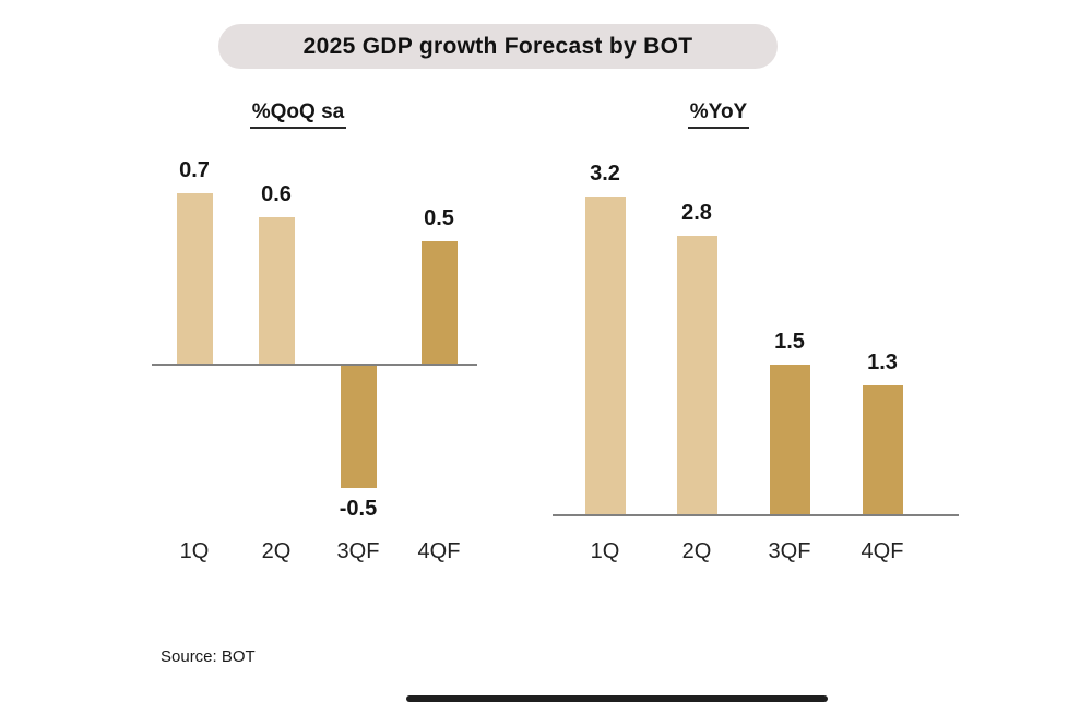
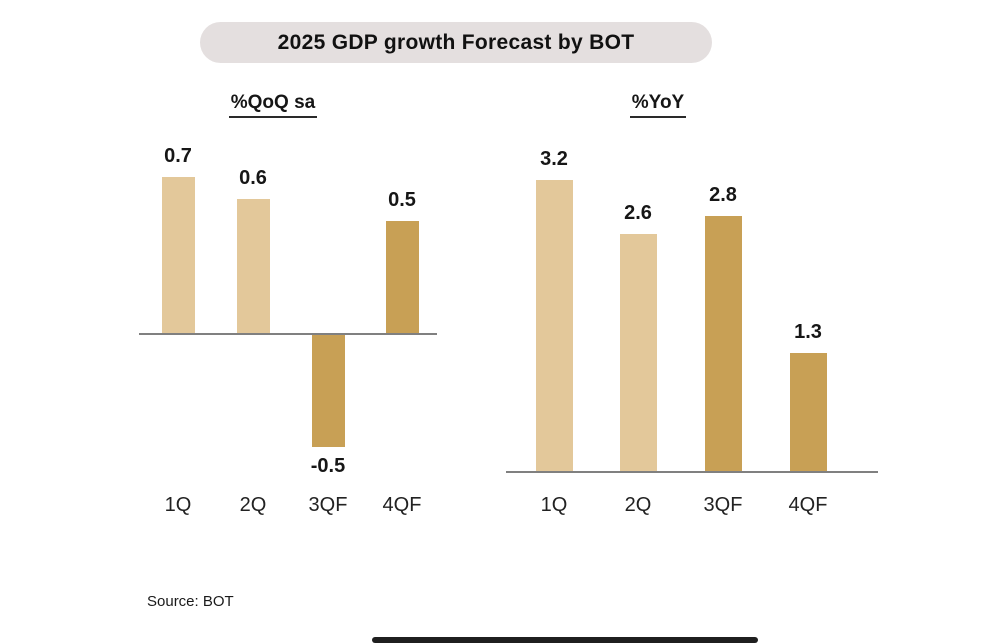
%YoY/2Q: 2.8 -> 2.6
%YoY/3QF: 1.5 -> 2.8
